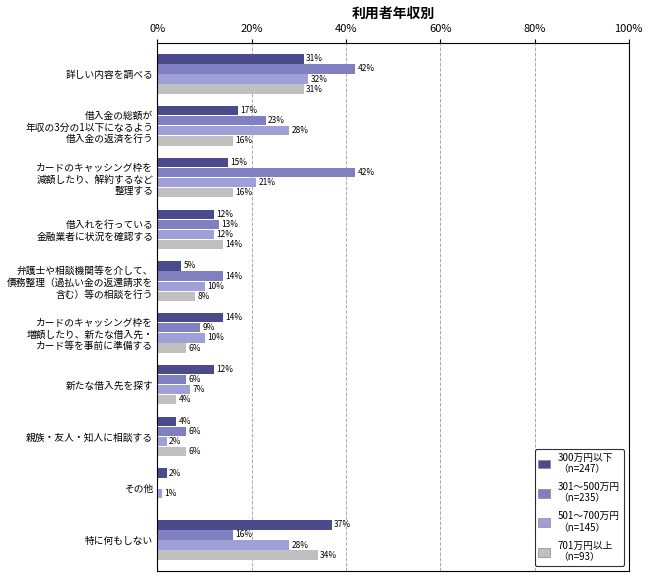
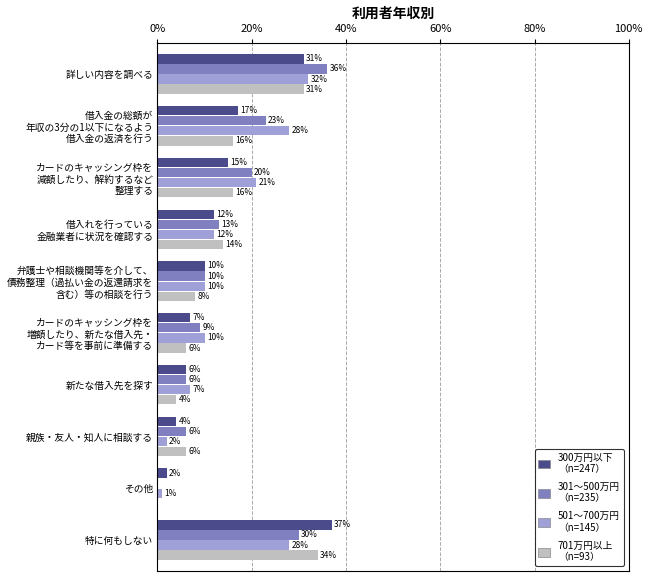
301～500万円 （n=235）/詳しい内容を調べる: 42% -> 36%
301～500万円 （n=235）/カードのキャッシング枠を 減額したり、解約するなど 整理する: 42% -> 20%
300万円以下 （n=247）/弁護士や相談機関等を介して、 債務整理（過払い金の返還請求を 含む）等の相談を行う: 5% -> 10%
301～500万円 （n=235）/弁護士や相談機関等を介して、 債務整理（過払い金の返還請求を 含む）等の相談を行う: 14% -> 10%
300万円以下 （n=247）/カードのキャッシング枠を 増額したり、新たな借入先・ カード等を事前に準備する: 14% -> 7%
300万円以下 （n=247）/新たな借入先を探す: 12% -> 6%
301～500万円 （n=235）/特に何もしない: 16% -> 30%
